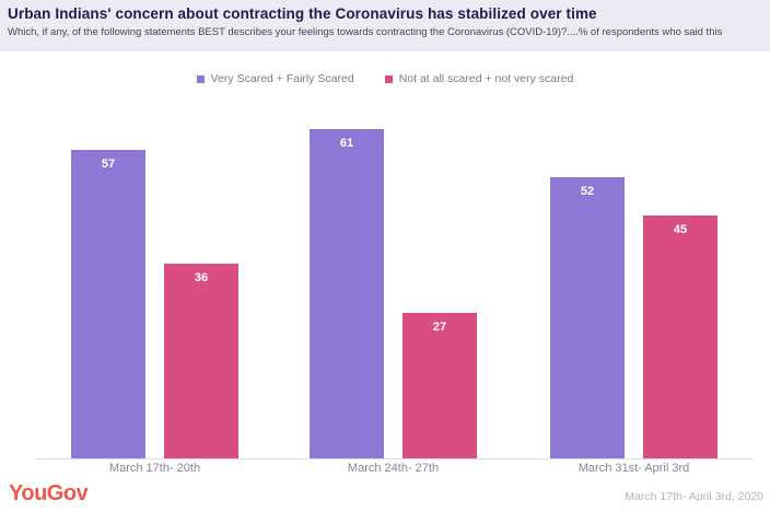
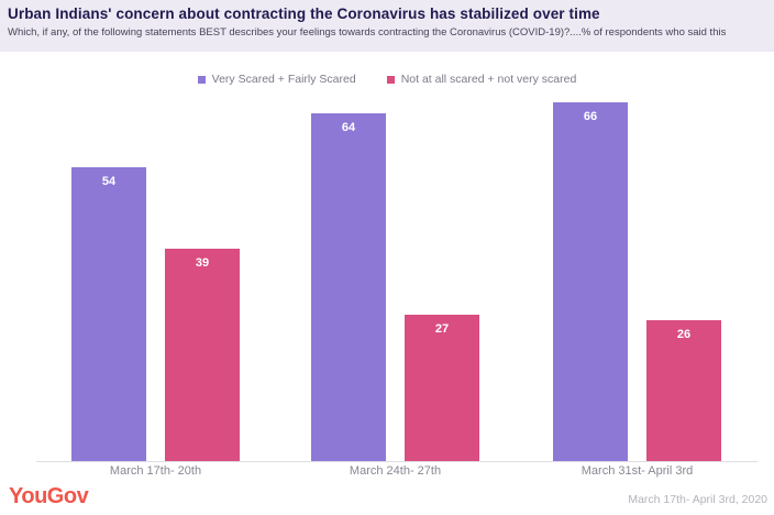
Very Scared + Fairly Scared/March 17th- 20th: 57 -> 54
Not at all scared + not very scared/March 17th- 20th: 36 -> 39
Very Scared + Fairly Scared/March 24th- 27th: 61 -> 64
Very Scared + Fairly Scared/March 31st- April 3rd: 52 -> 66
Not at all scared + not very scared/March 31st- April 3rd: 45 -> 26
